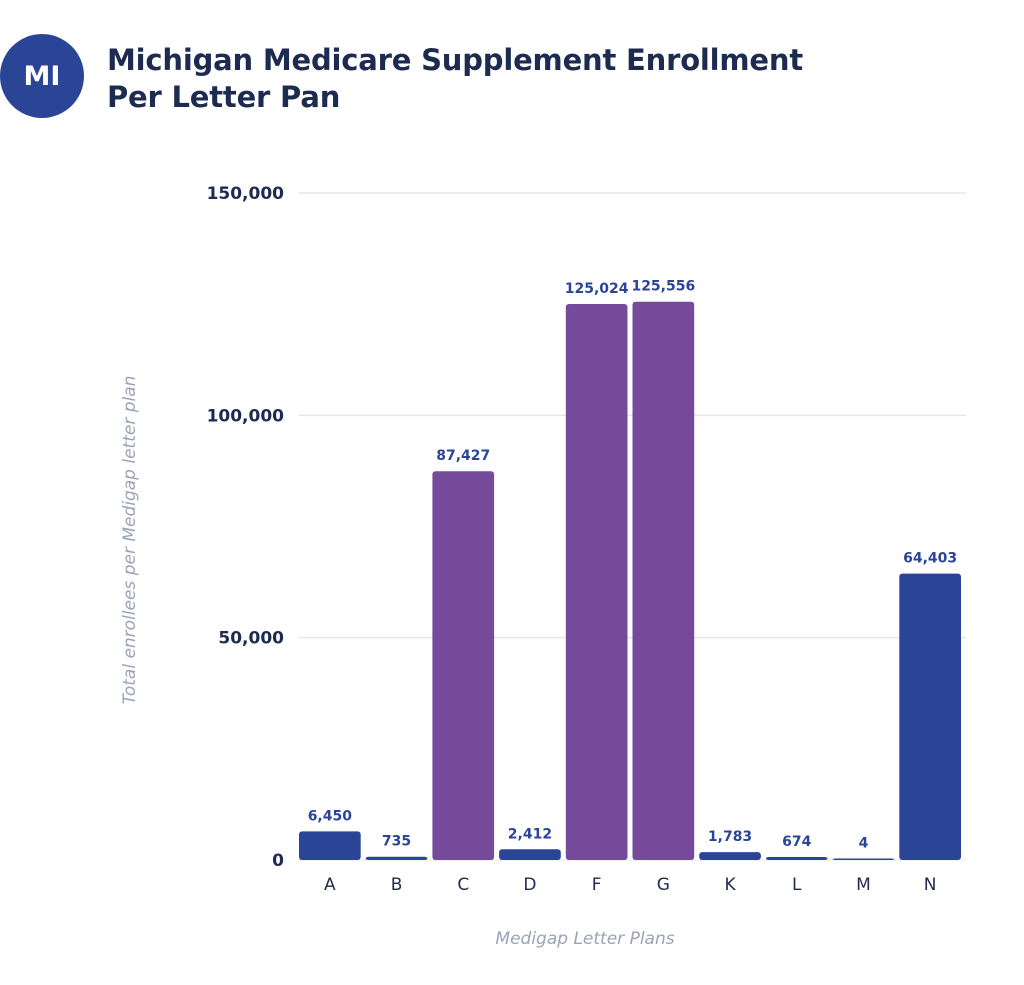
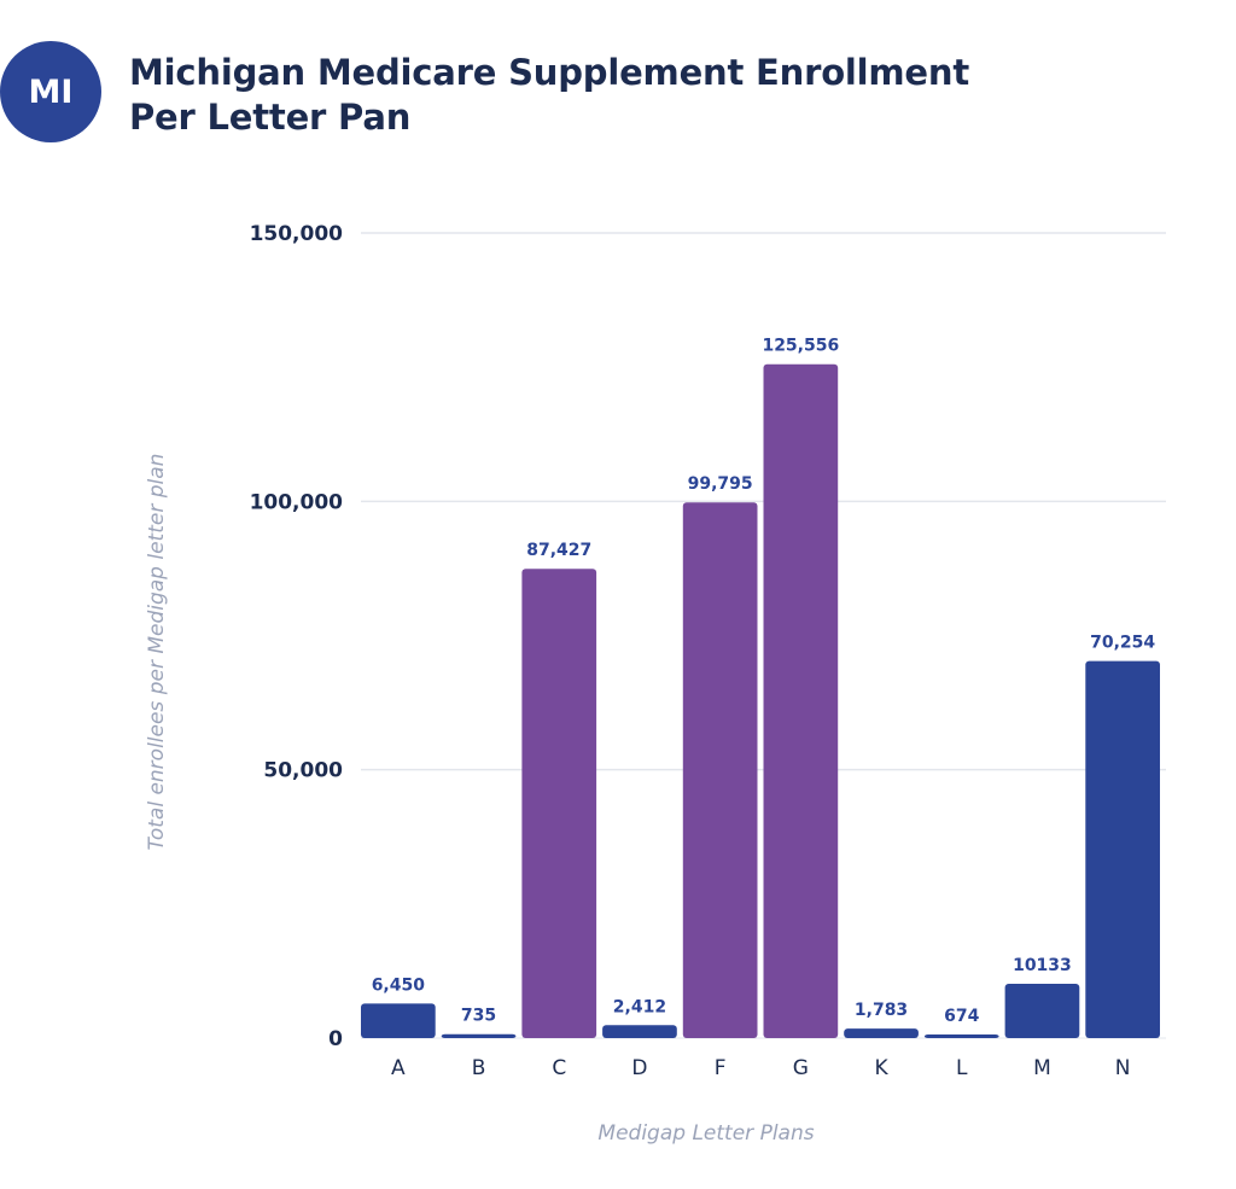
F: 125,024 -> 99,795
M: 4 -> 10133
N: 64,403 -> 70,254
